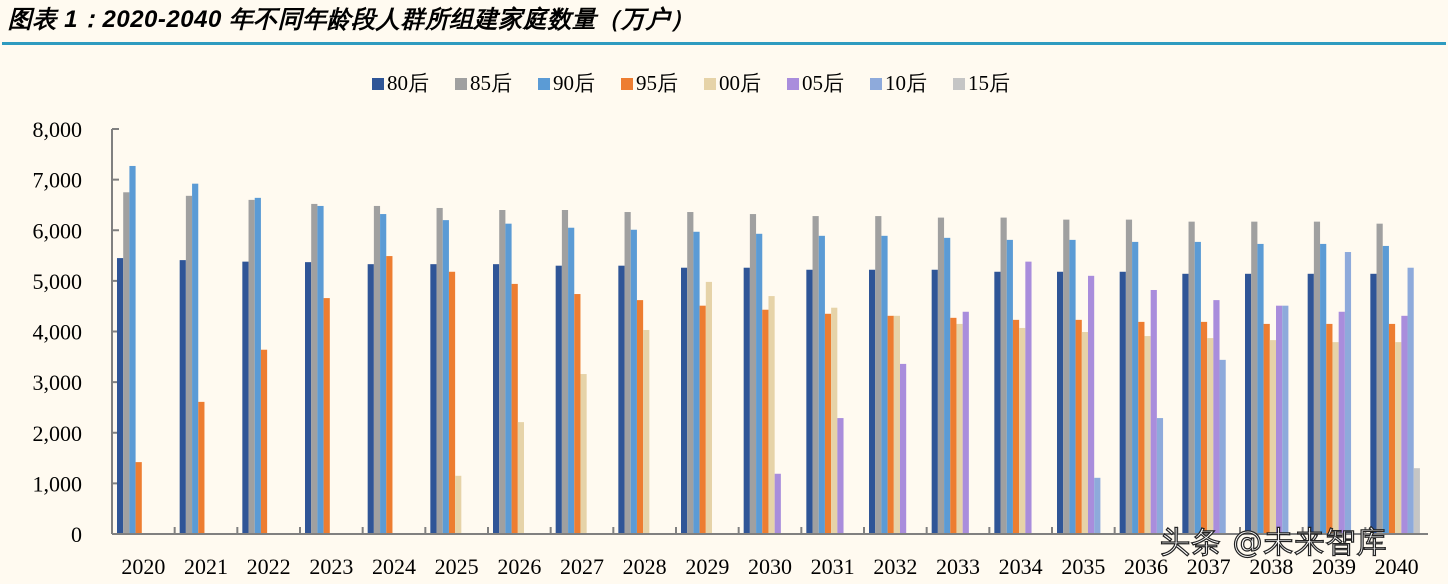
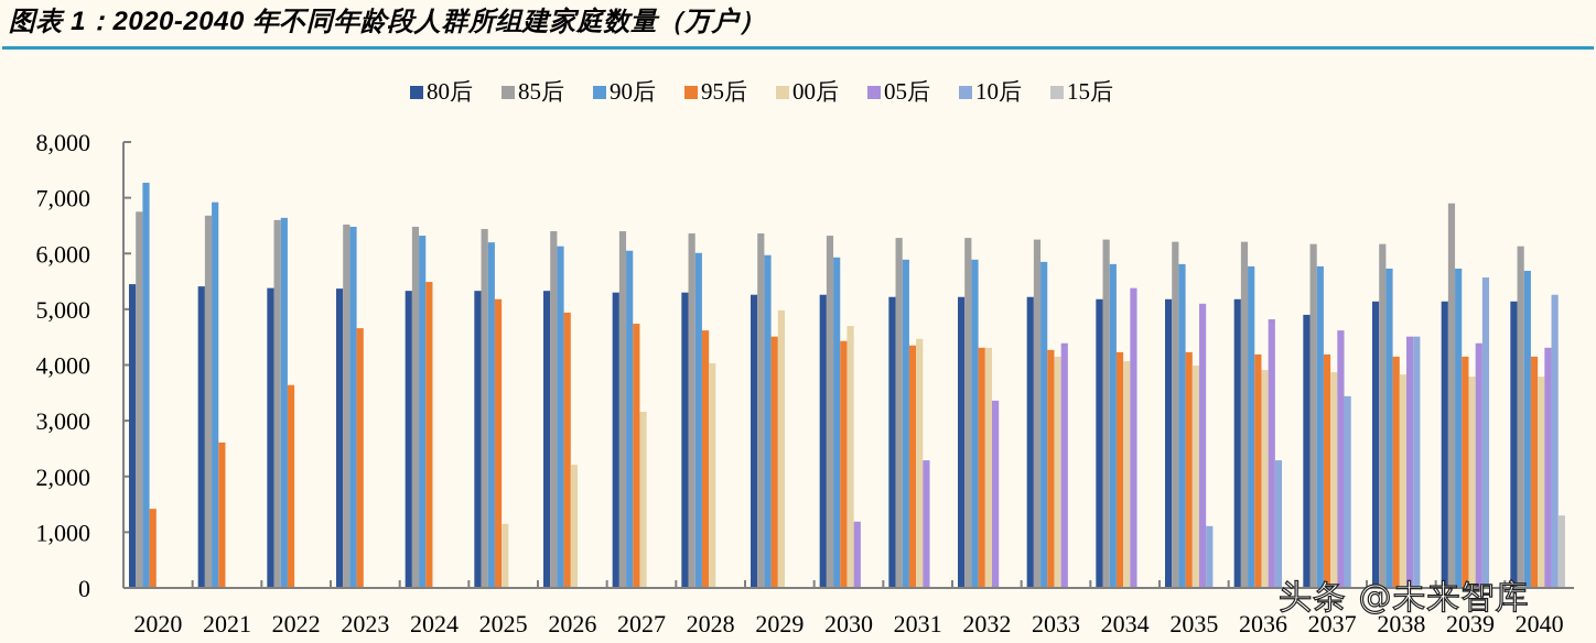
80后/2037: 5100 -> 4900
85后/2039: 6200 -> 6900
